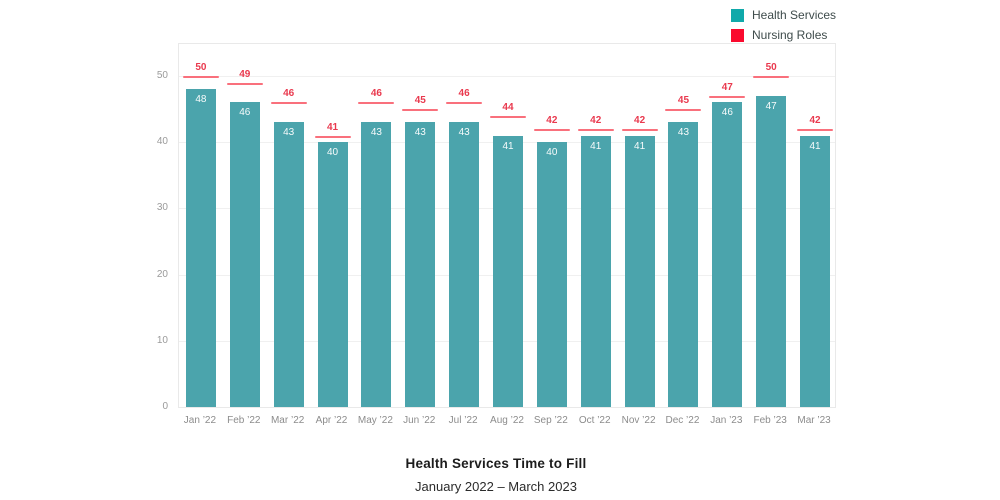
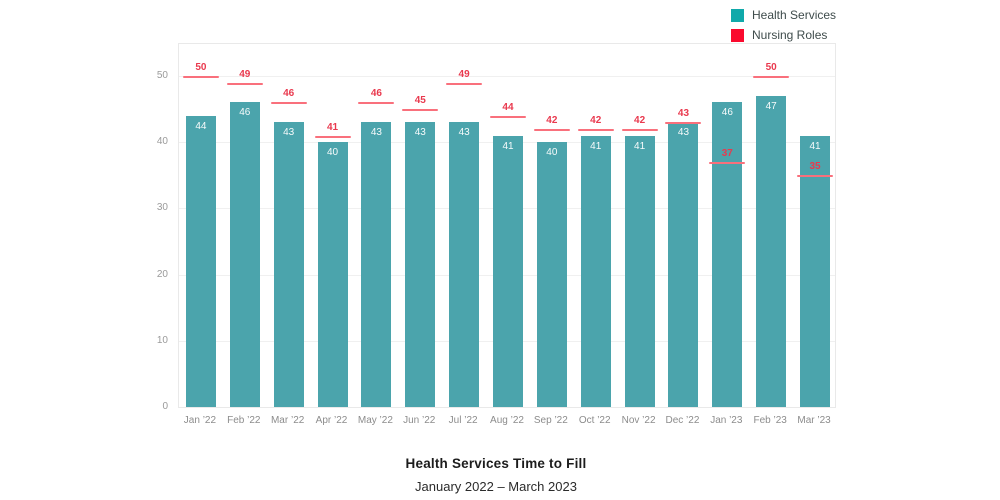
Health Services/Jan ’22: 48 -> 44
Nursing Roles/Jul ’22: 46 -> 49
Nursing Roles/Dec ’22: 45 -> 43
Nursing Roles/Jan ’23: 47 -> 37
Nursing Roles/Mar ’23: 42 -> 35
